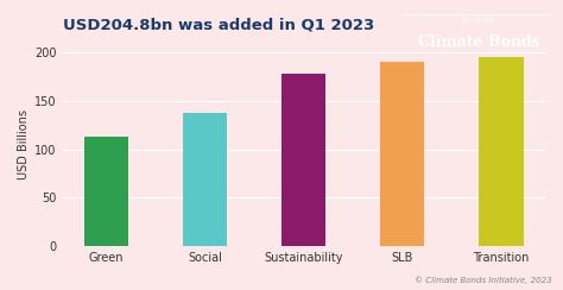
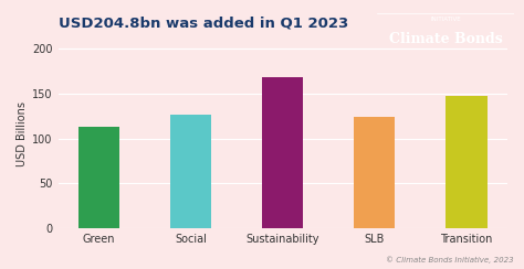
Social: 137 -> 126
Sustainability: 178 -> 168
SLB: 190 -> 124
Transition: 195 -> 148
